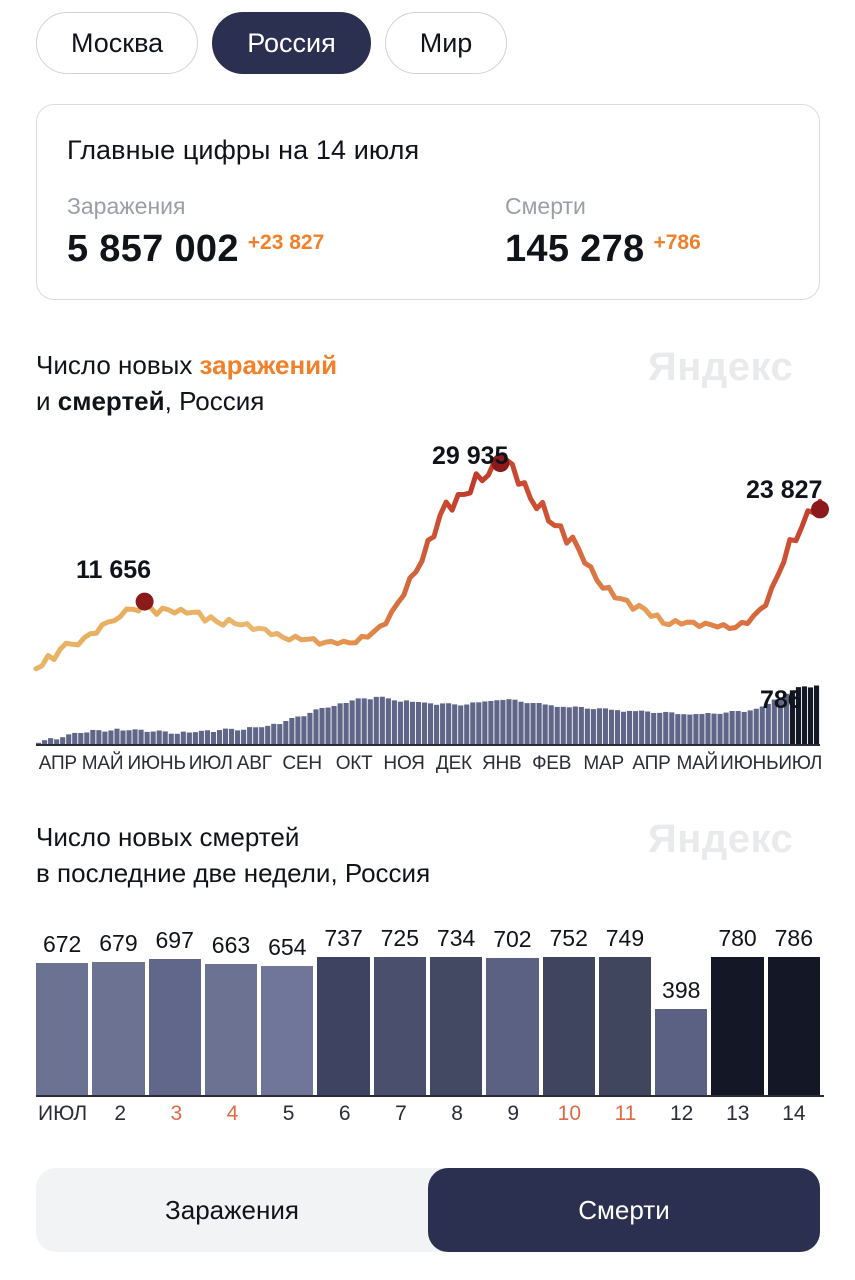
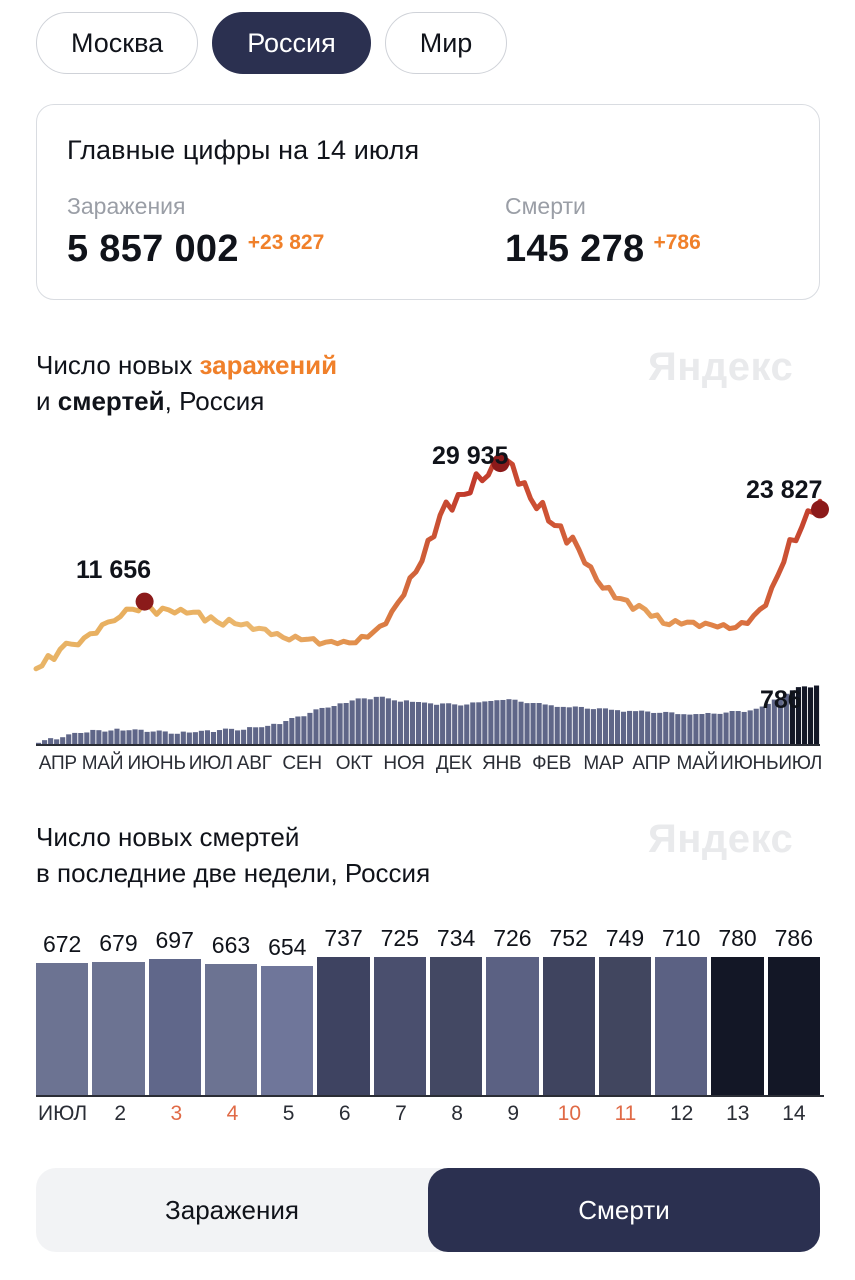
Число новых смертей в последние две недели, Россия/9: 702 -> 726
Число новых смертей в последние две недели, Россия/12: 398 -> 710
